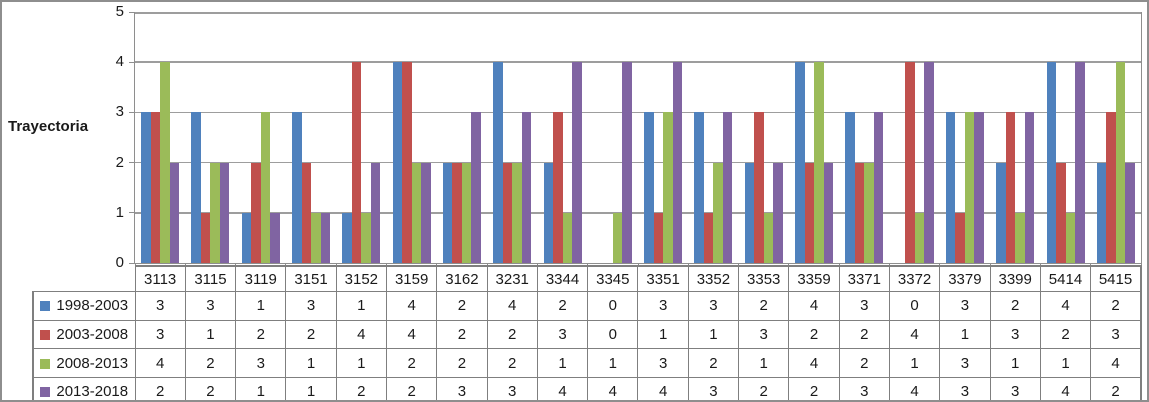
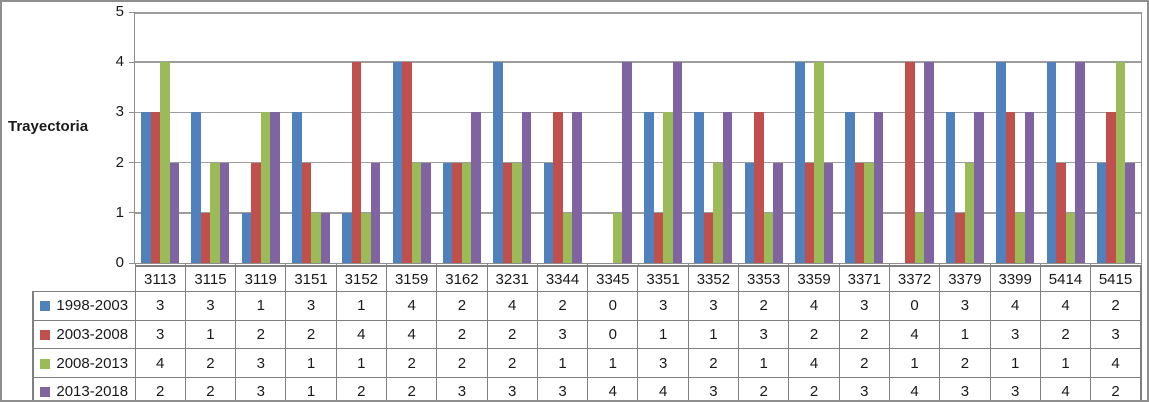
2013-2018/3119: 1 -> 3
2013-2018/3344: 4 -> 3
2008-2013/3379: 3 -> 2
1998-2003/3399: 2 -> 4
